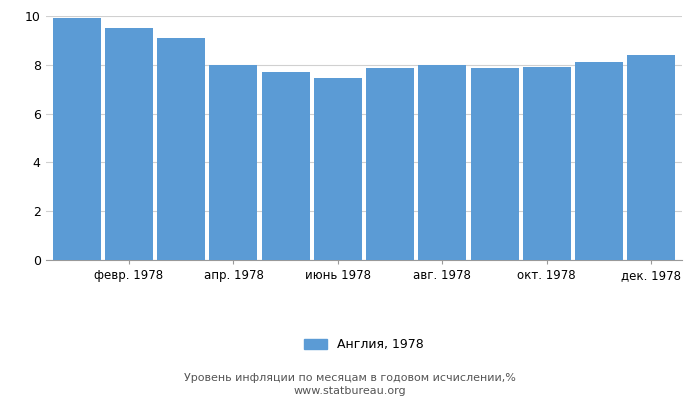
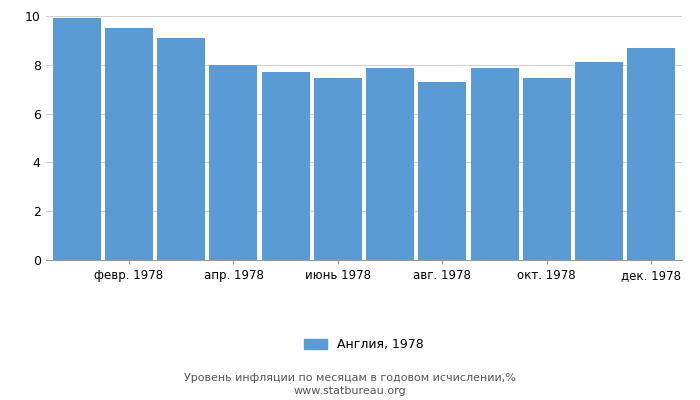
авг. 1978: 8.00 -> 7.30
окт. 1978: 7.90 -> 7.45
дек. 1978: 8.40 -> 8.70
